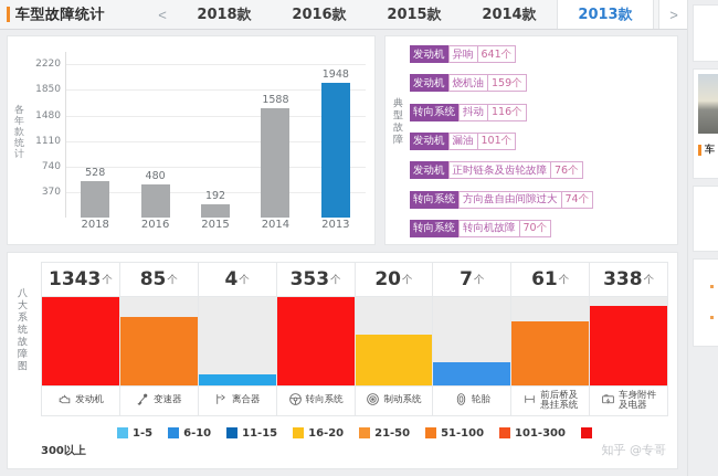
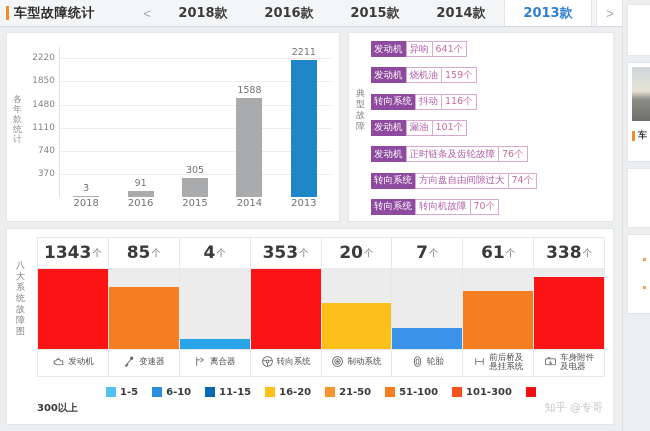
2018: 528 -> 3
2016: 480 -> 91
2015: 192 -> 305
2013: 1948 -> 2211
